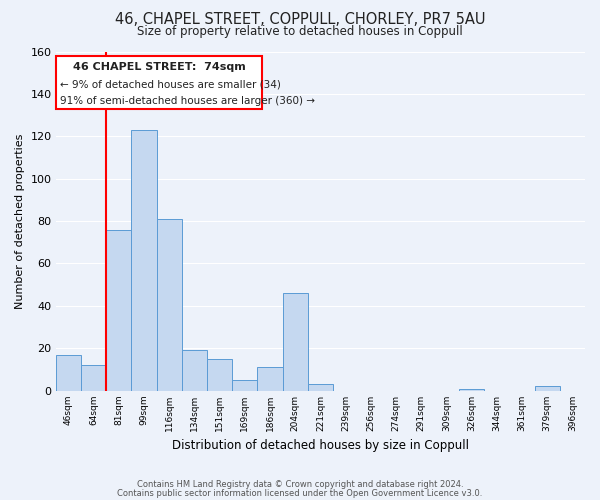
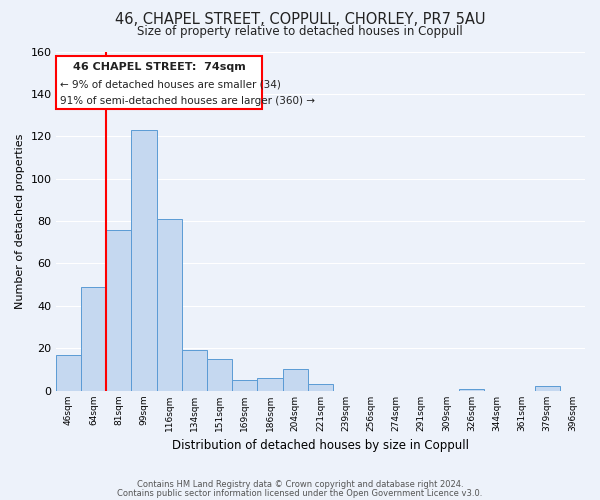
64sqm: 12 -> 49
186sqm: 11 -> 6
204sqm: 46 -> 10
